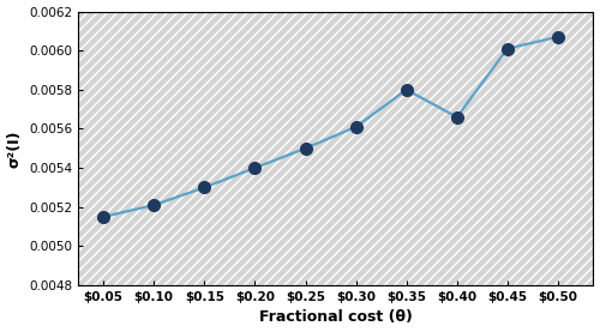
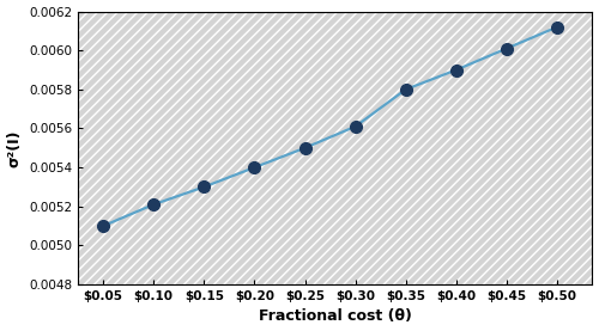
$0.05: 0.00515 -> 0.00510
$0.40: 0.00566 -> 0.00590
$0.50: 0.00607 -> 0.00612
